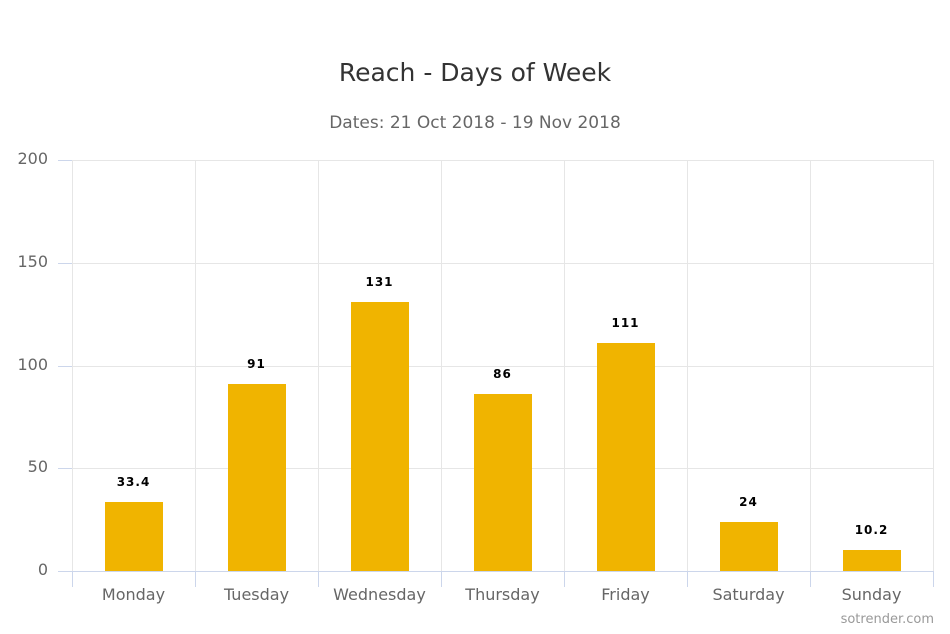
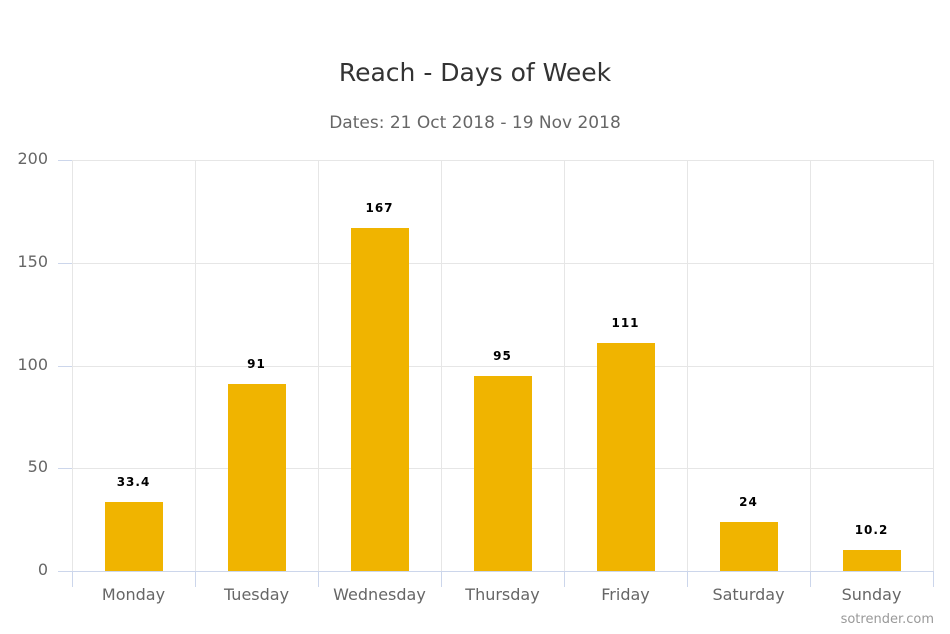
Wednesday: 131 -> 167
Thursday: 86 -> 95
